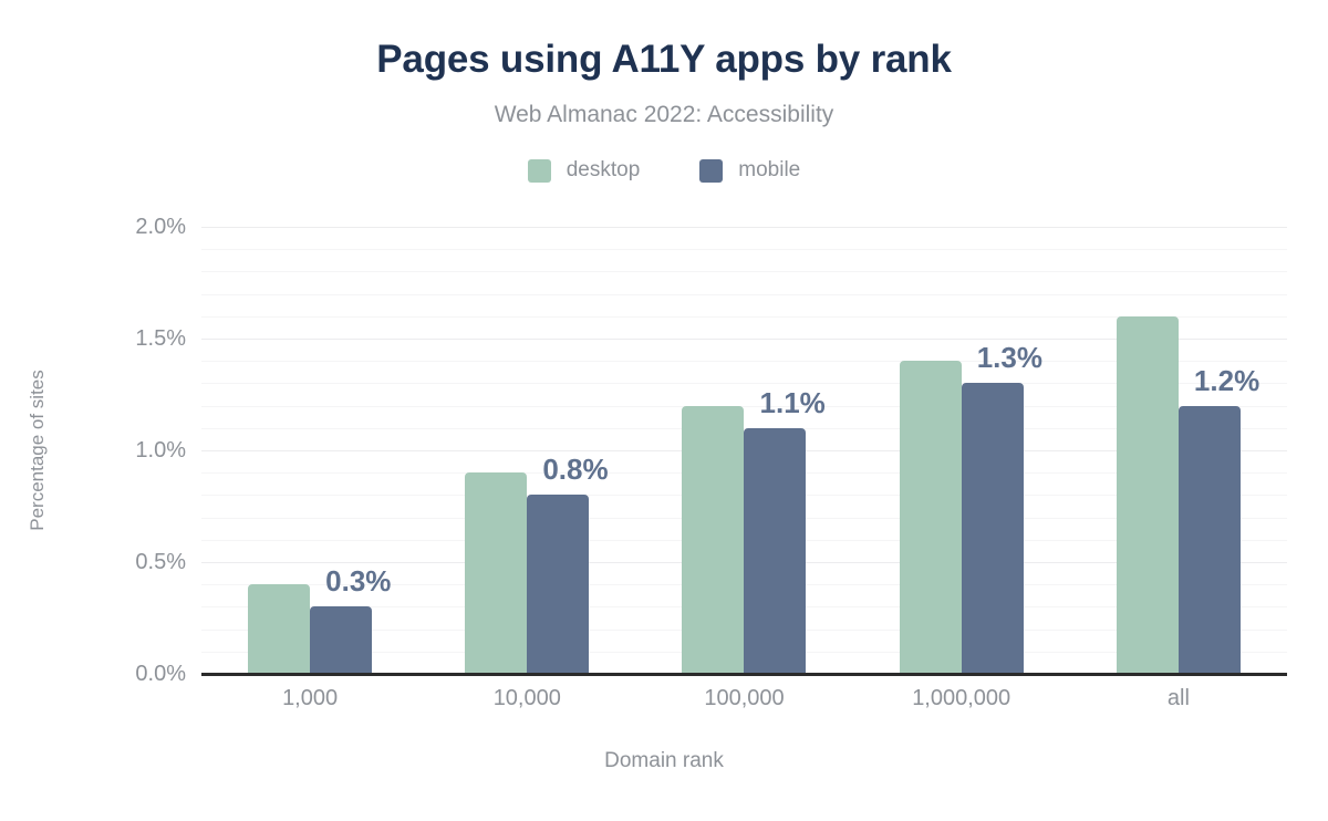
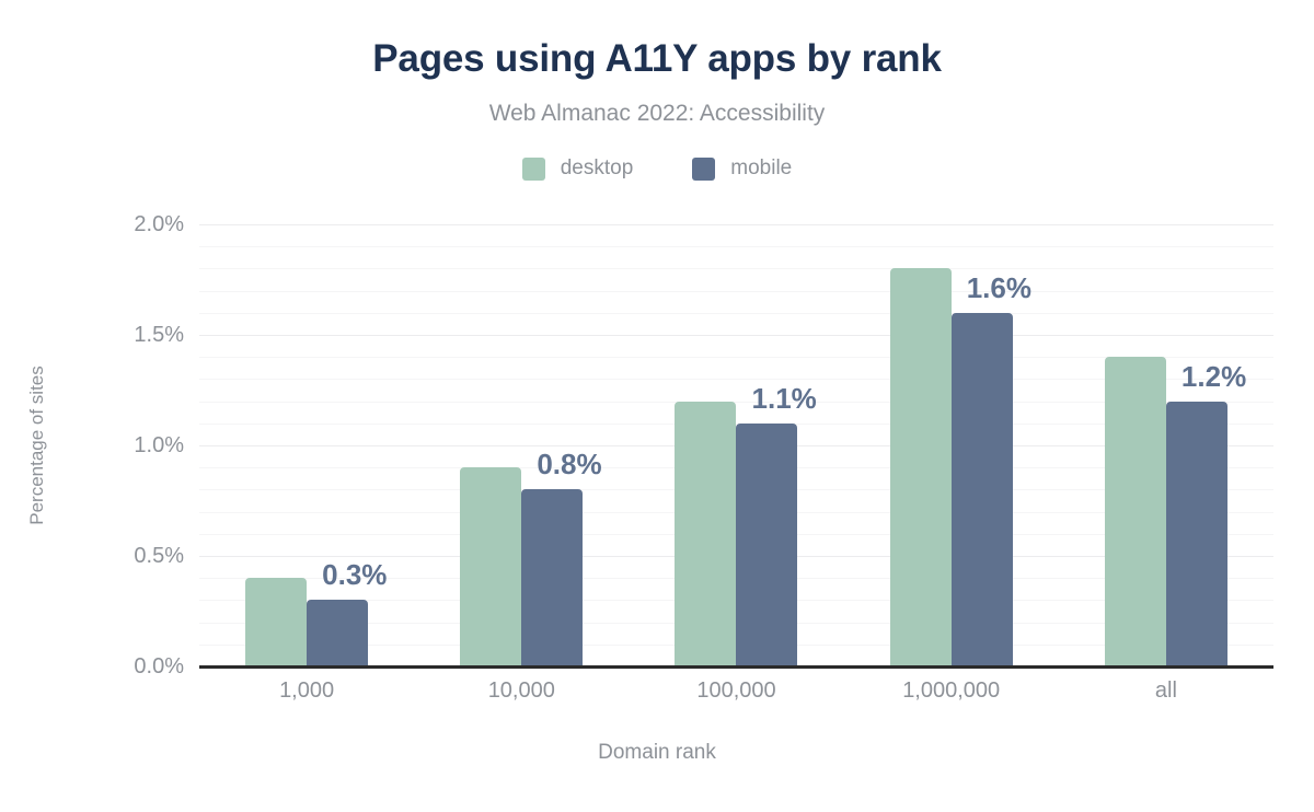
desktop/1,000,000: 1.4% -> 1.8%
mobile/1,000,000: 1.3% -> 1.6%
desktop/all: 1.6% -> 1.4%
